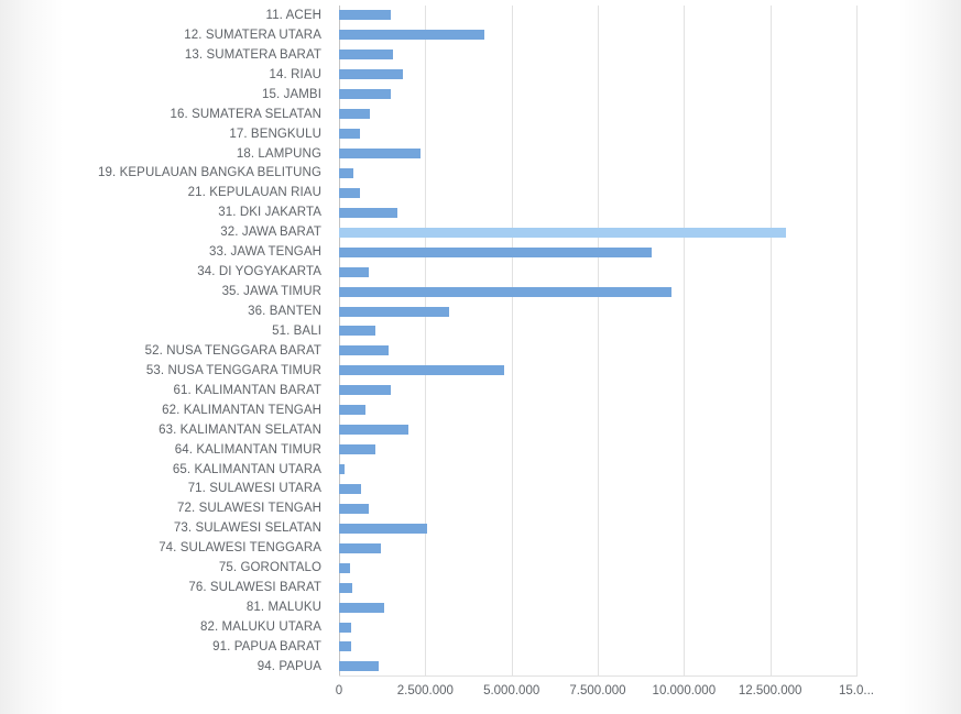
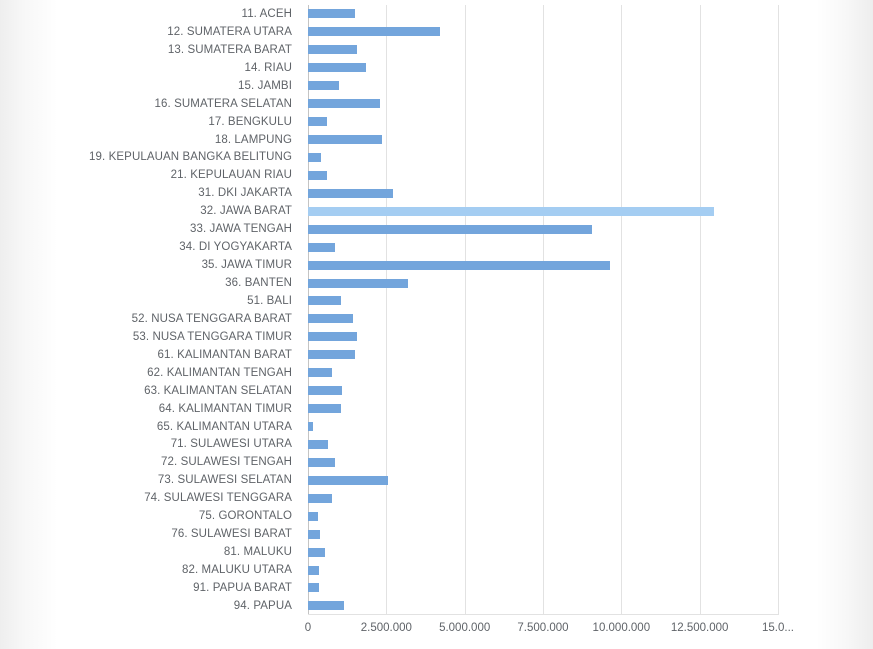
15. JAMBI: 1500000 -> 1000000
16. SUMATERA SELATAN: 900000 -> 2300000
31. DKI JAKARTA: 1700000 -> 2700000
53. NUSA TENGGARA TIMUR: 4800000 -> 1600000
63. KALIMANTAN SELATAN: 2000000 -> 1100000
74. SULAWESI TENGGARA: 1200000 -> 800000
81. MALUKU: 1300000 -> 600000
